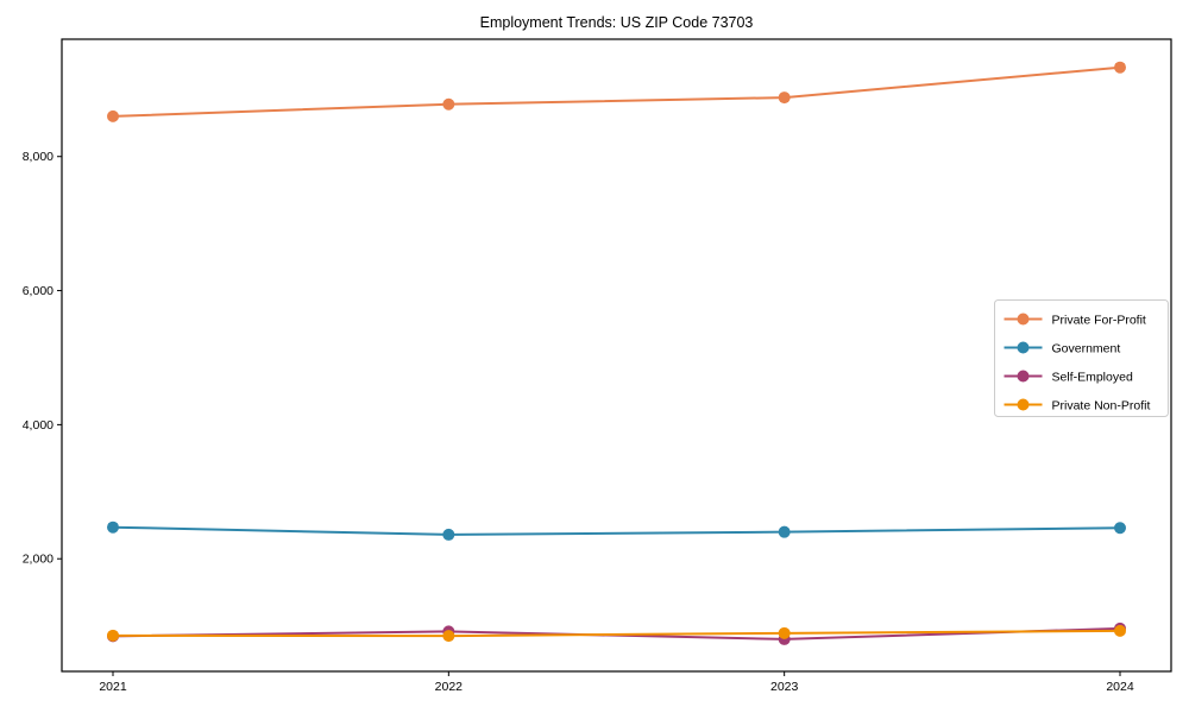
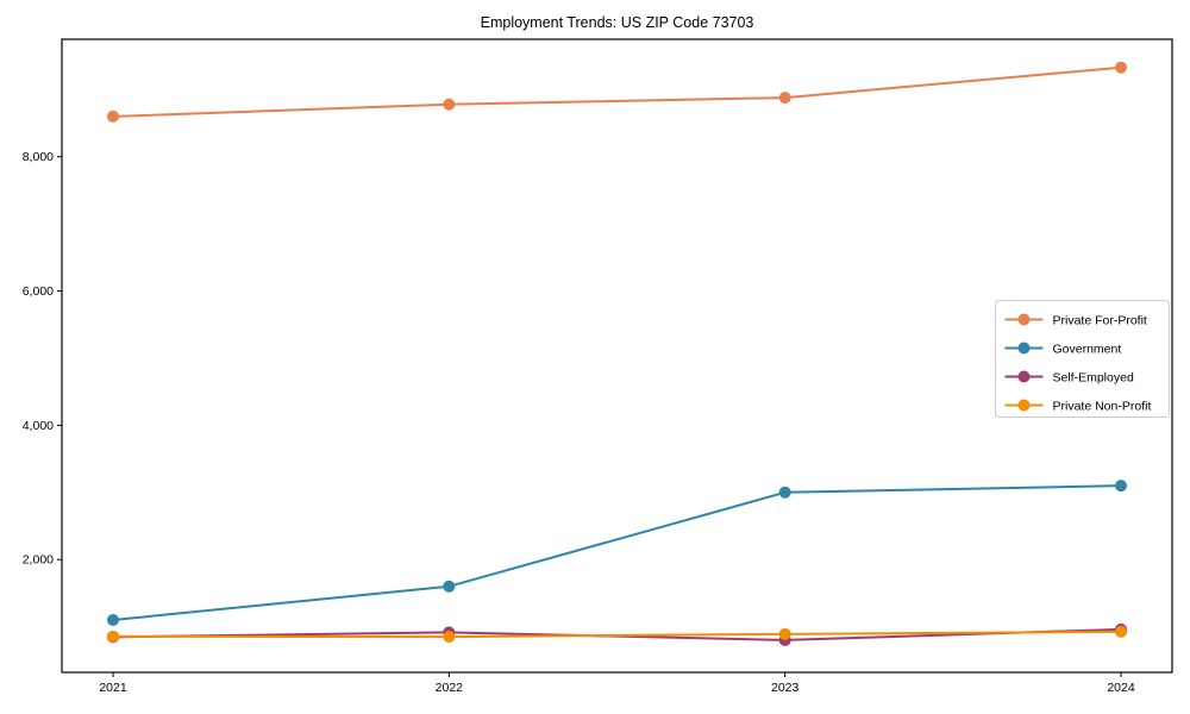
Government/2021: 2500 -> 1100
Government/2022: 2400 -> 1600
Government/2023: 2400 -> 3000
Government/2024: 2500 -> 3100
